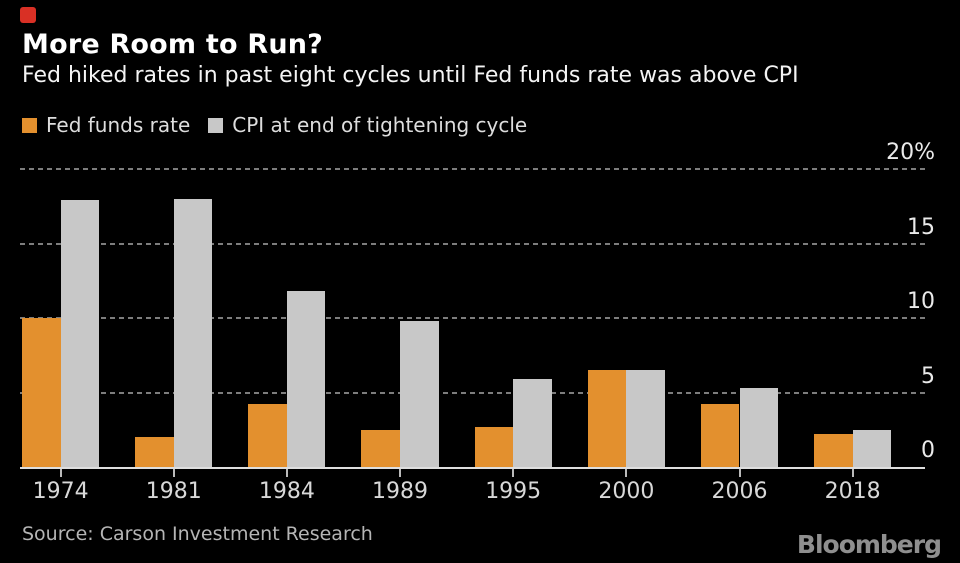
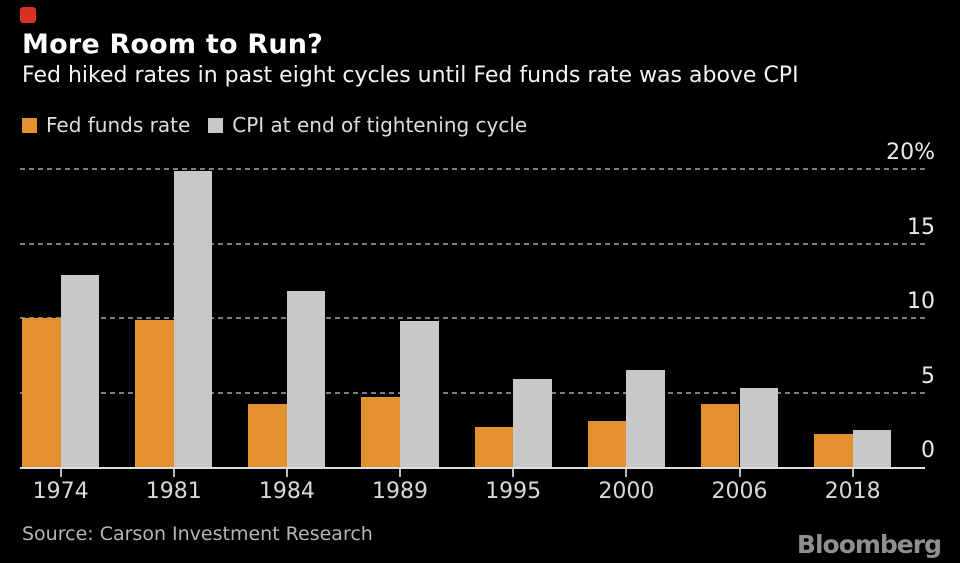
CPI at end of tightening cycle/1974: 17.9% -> 12.9%
Fed funds rate/1981: 2.0% -> 9.9%
CPI at end of tightening cycle/1981: 18.0% -> 19.9%
Fed funds rate/1989: 2.5% -> 4.7%
Fed funds rate/2000: 6.5% -> 3.1%
